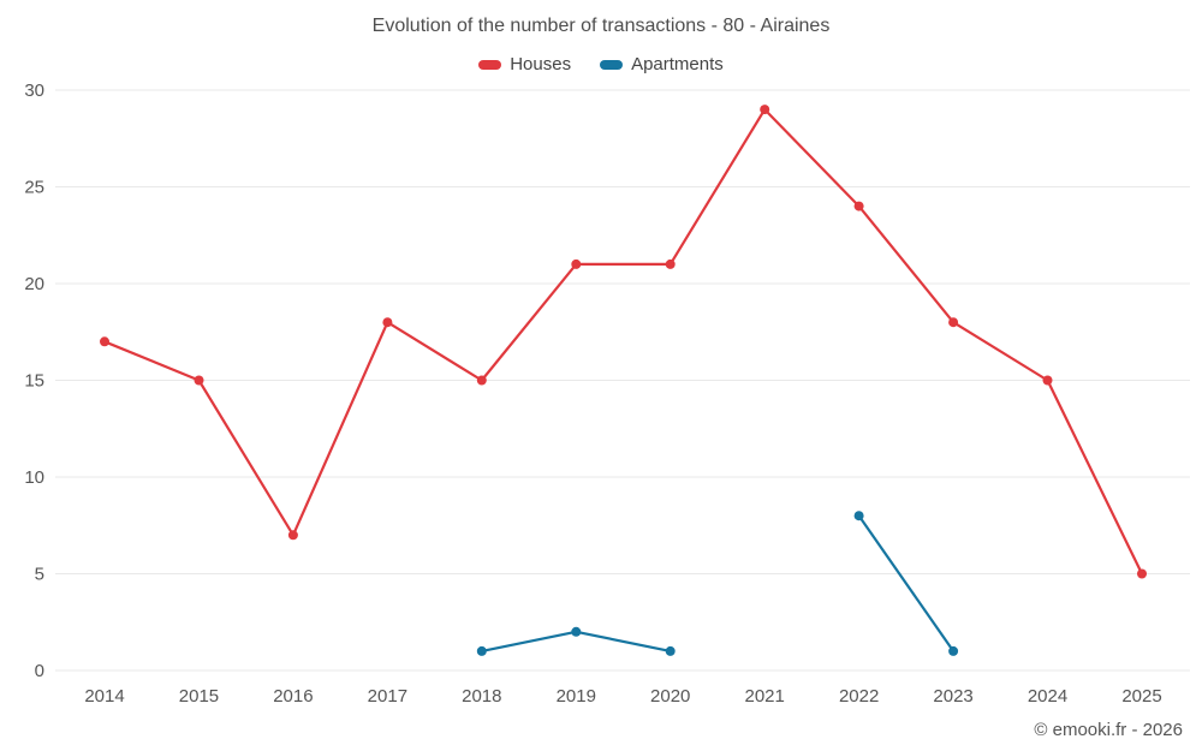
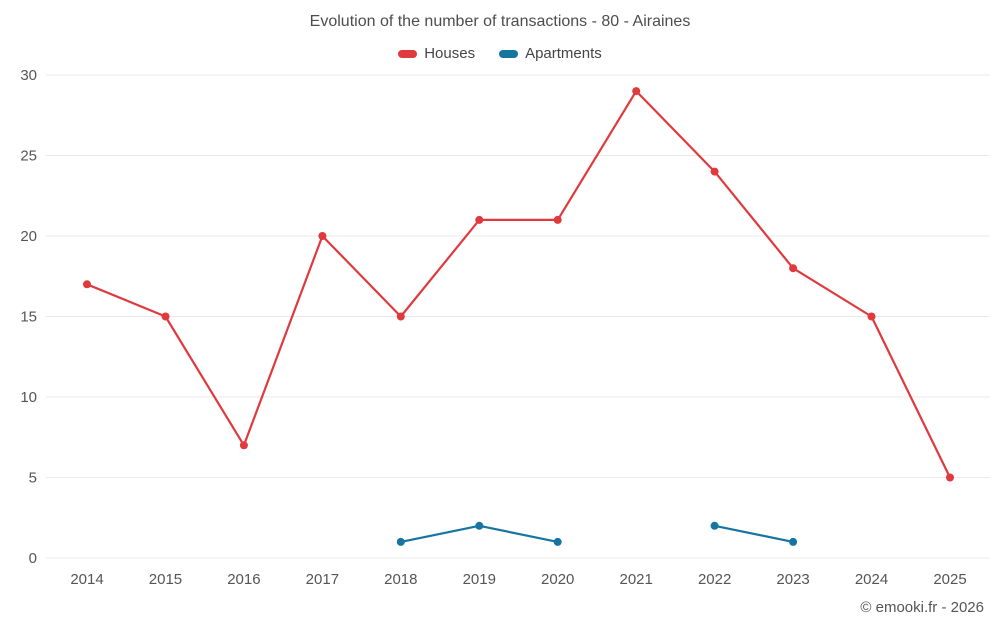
Houses/2017: 18 -> 20
Apartments/2022: 8 -> 2
